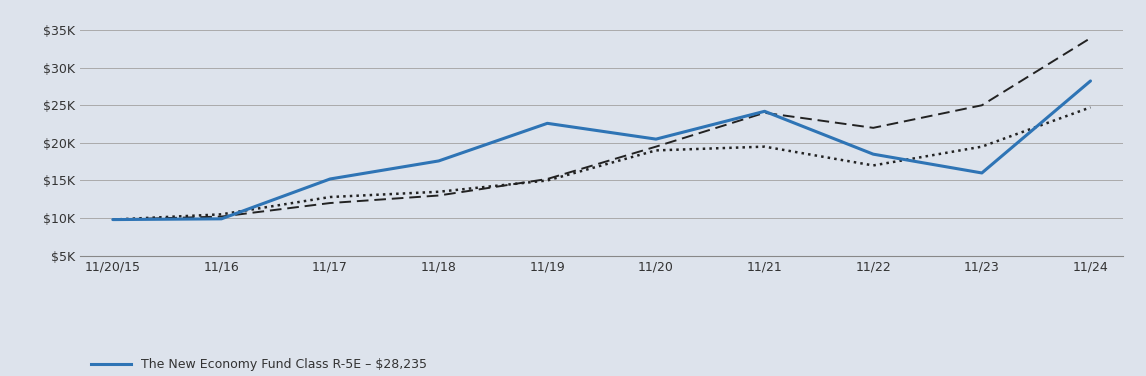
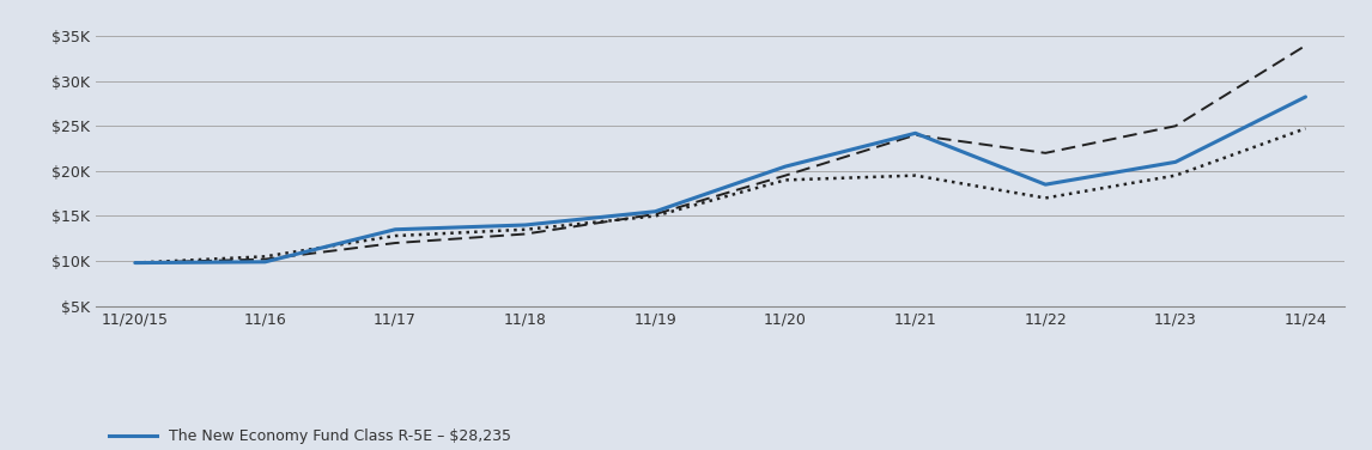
The New Economy Fund Class R-5E – $28,235/11/17: $15.2K -> $13.5K
The New Economy Fund Class R-5E – $28,235/11/18: $17.6K -> $14.0K
The New Economy Fund Class R-5E – $28,235/11/19: $22.6K -> $15.5K
The New Economy Fund Class R-5E – $28,235/11/23: $16.0K -> $21.0K
